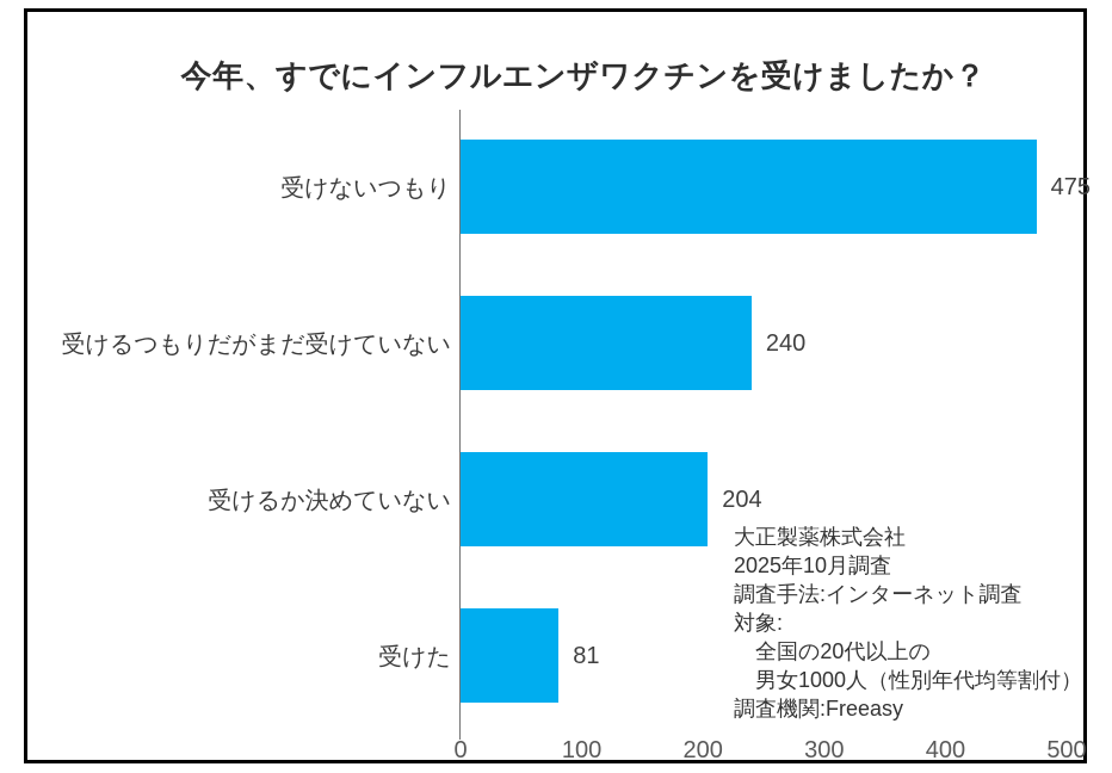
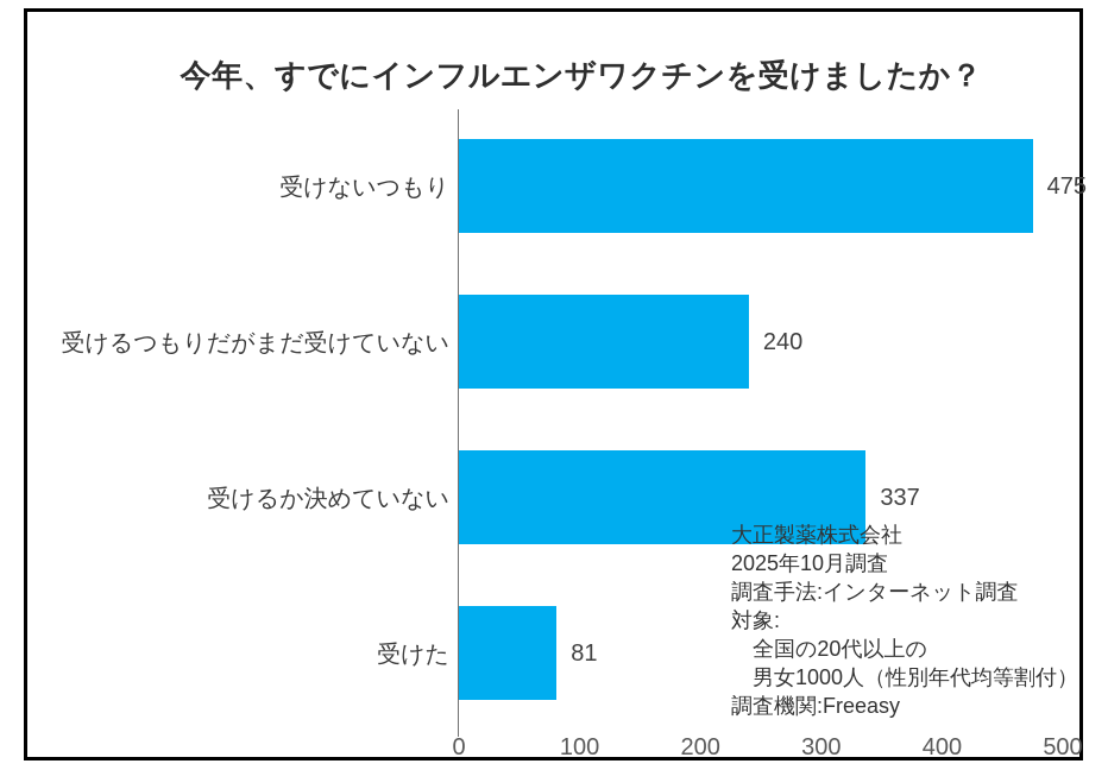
受けるか決めていない: 204 -> 337
